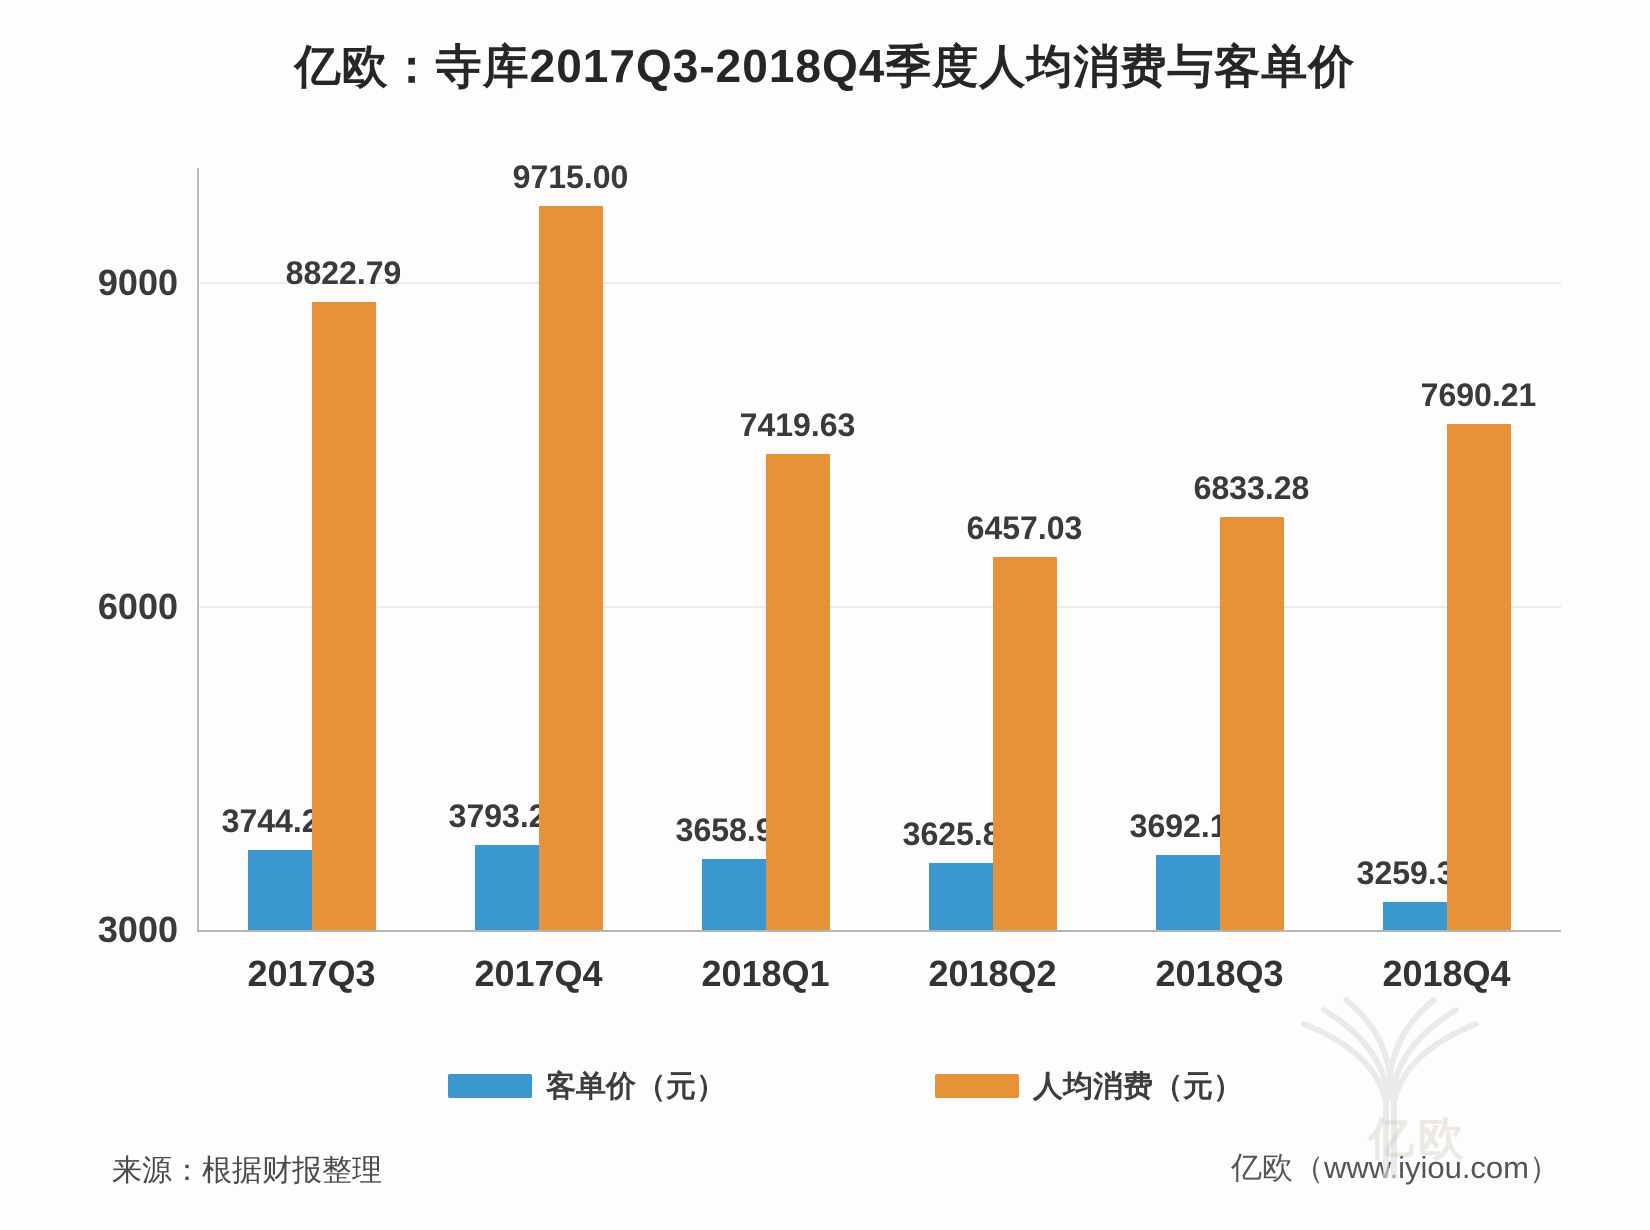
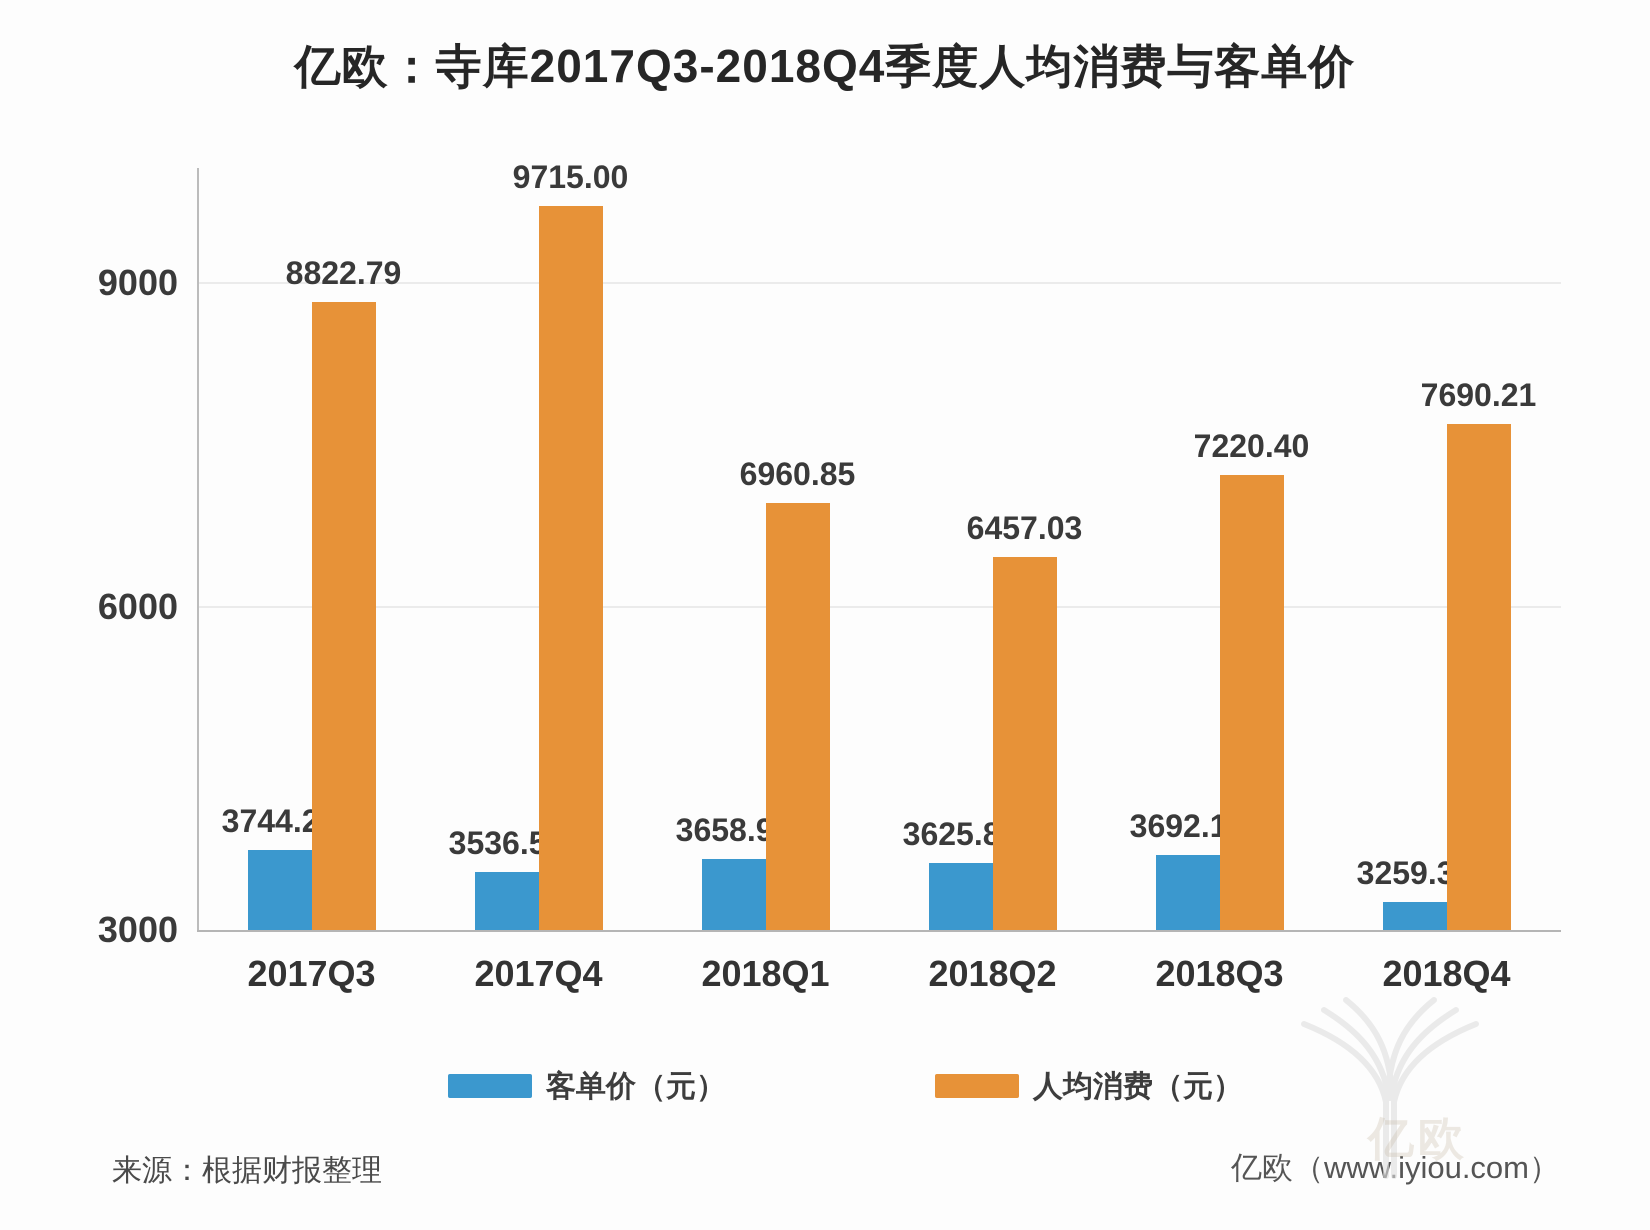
客单价（元）/2017Q4: 3793.20 -> 3536.59
人均消费（元）/2018Q1: 7419.63 -> 6960.85
人均消费（元）/2018Q3: 6833.28 -> 7220.40
